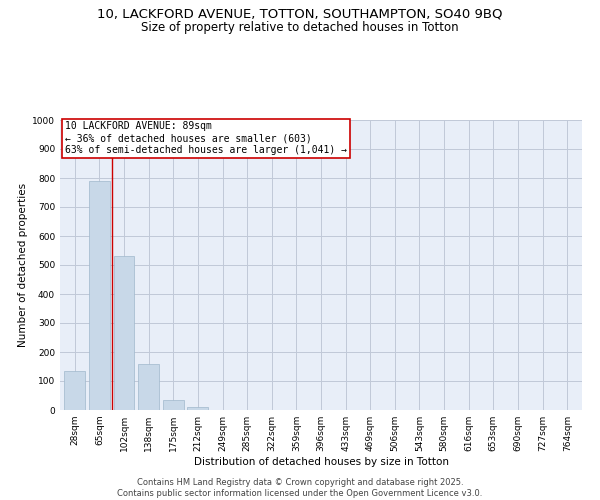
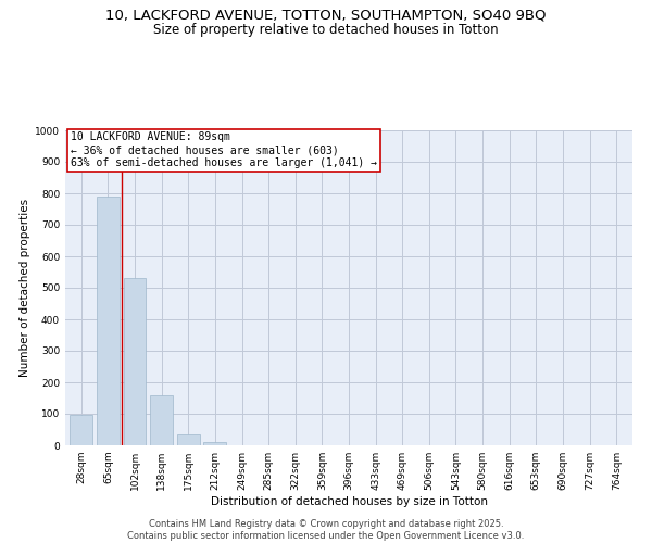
28sqm: 135 -> 95
